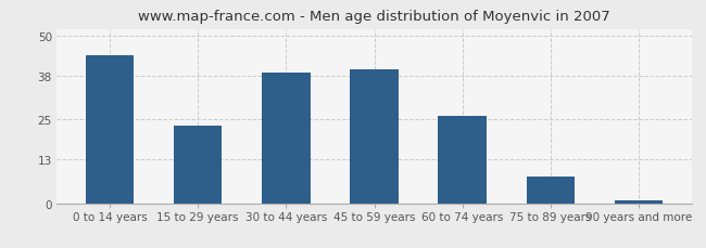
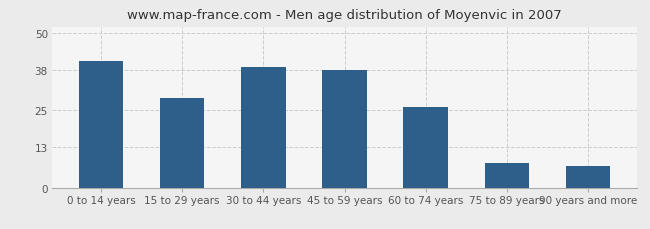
0 to 14 years: 44 -> 41
15 to 29 years: 23 -> 29
45 to 59 years: 40 -> 38
90 years and more: 1 -> 7
